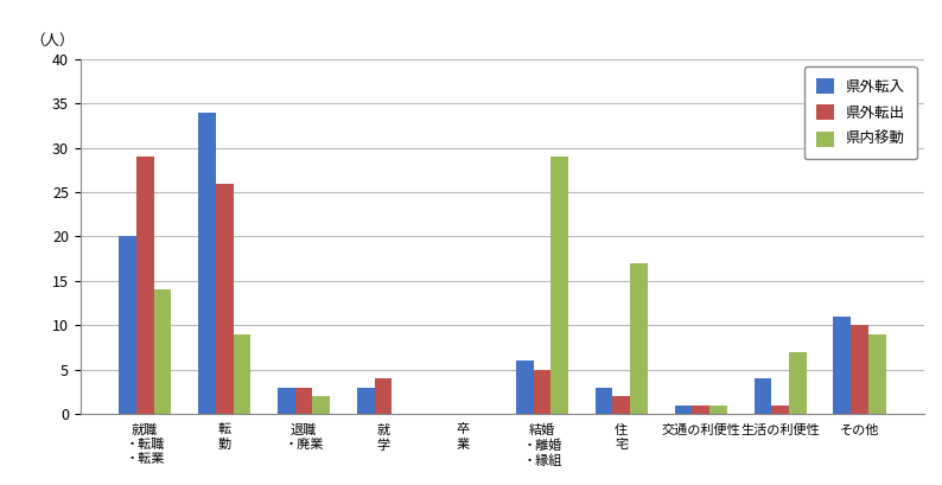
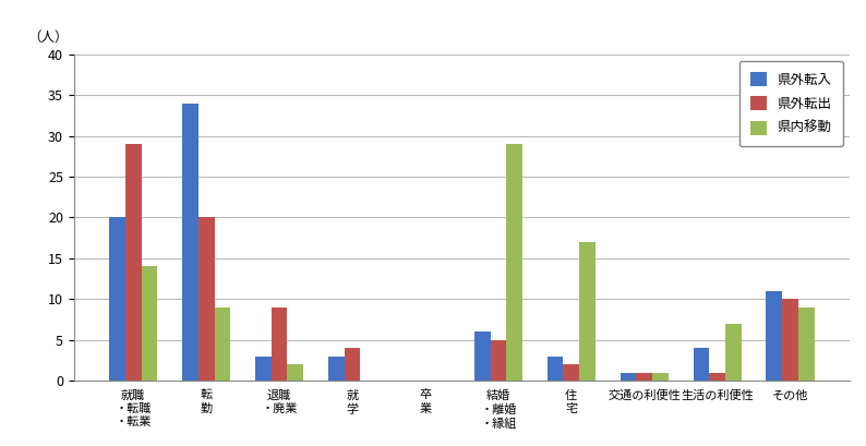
県外転出/転 勤: 26 -> 20
県外転出/退職 ・廃業: 3 -> 9
